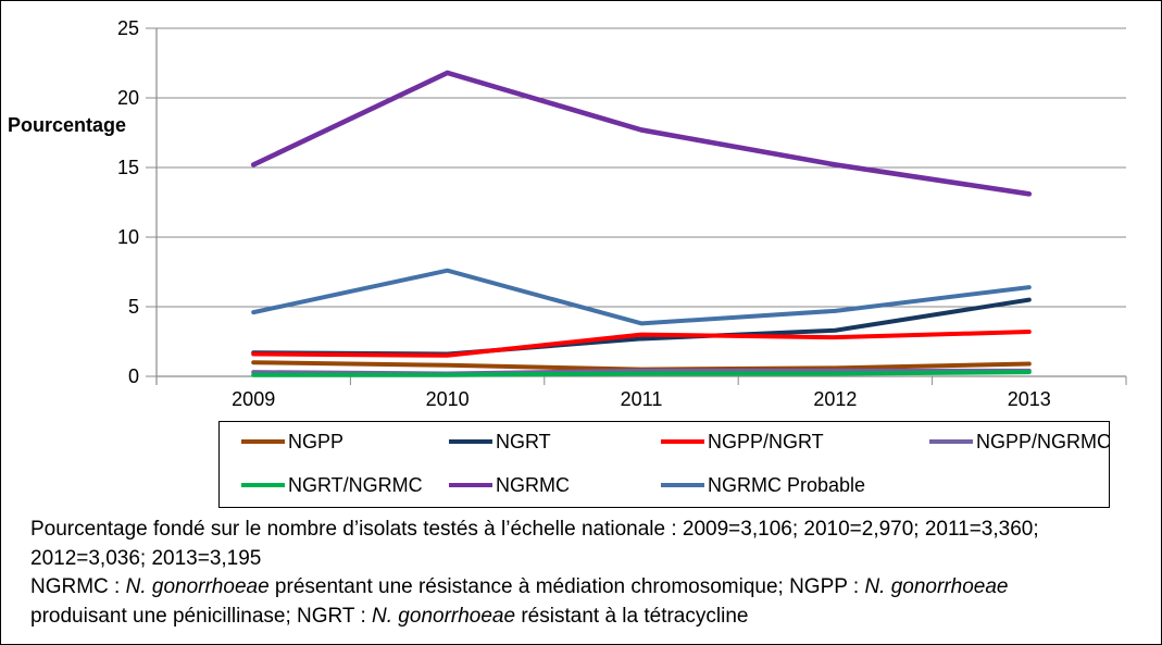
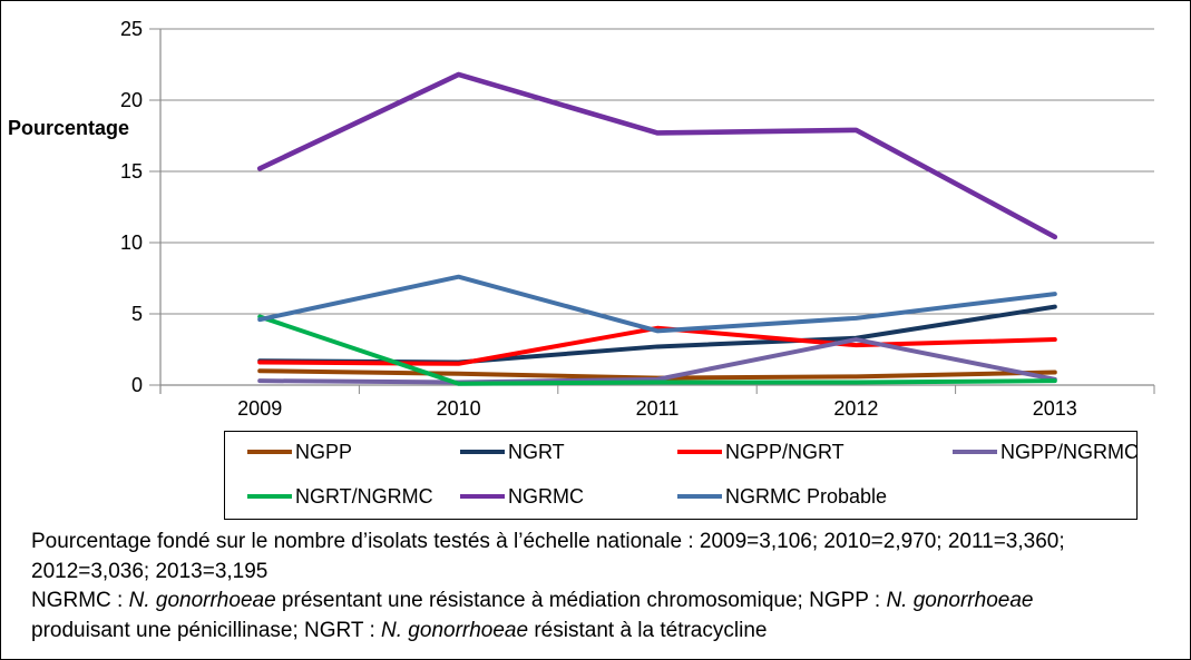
NGRT/NGRMC/2009: 0.1 -> 4.8
NGPP/NGRT/2011: 3.0 -> 4.0
NGPP/NGRMC/2012: 0.4 -> 3.2
NGRMC/2012: 15.2 -> 17.9
NGRMC/2013: 13.1 -> 10.4
